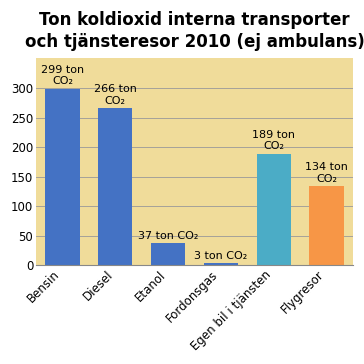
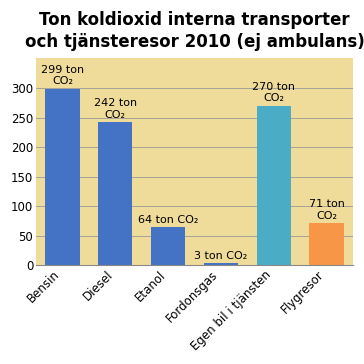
Diesel: 266 -> 242
Etanol: 37 -> 64
Egen bil i tjänsten: 189 -> 270
Flygresor: 134 -> 71
